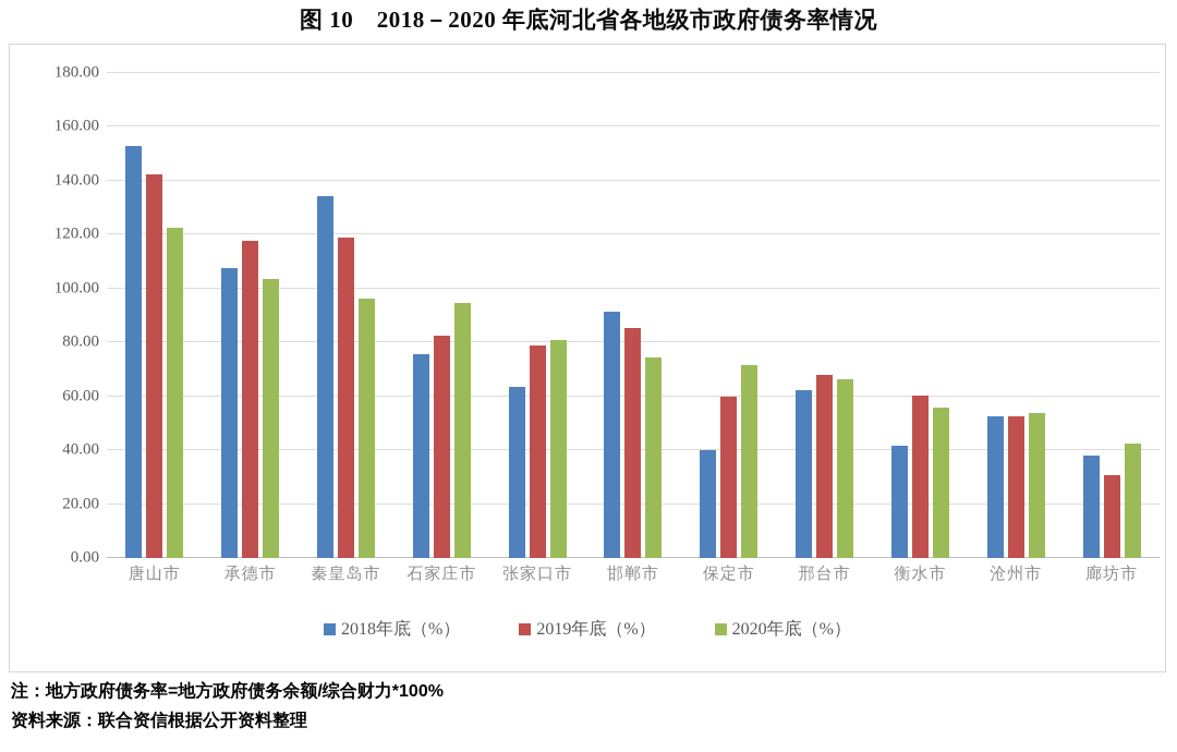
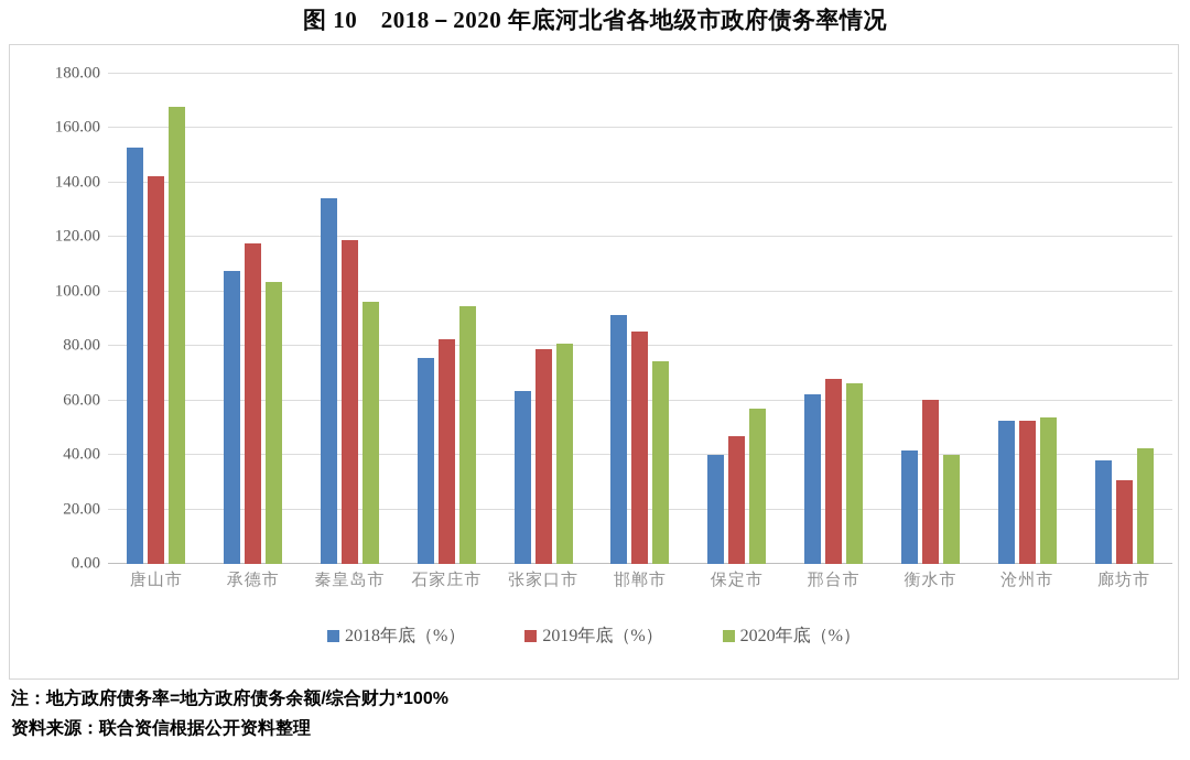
2020年底（%）/唐山市: 122 -> 168
2019年底（%）/保定市: 60 -> 47
2020年底（%）/保定市: 72 -> 57
2020年底（%）/衡水市: 56 -> 40
